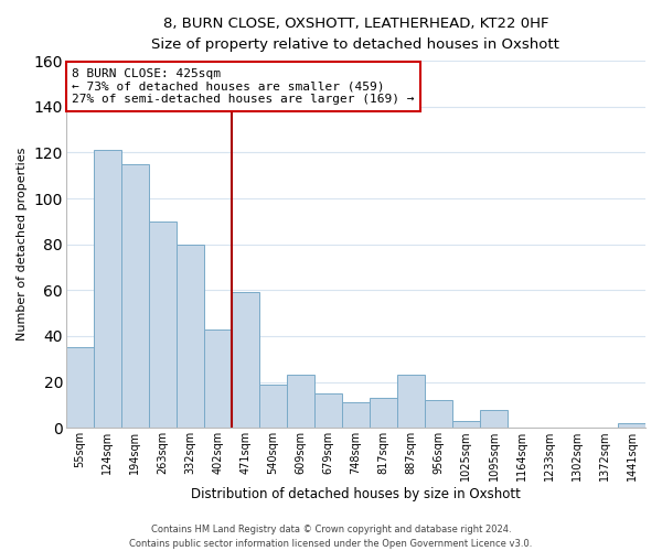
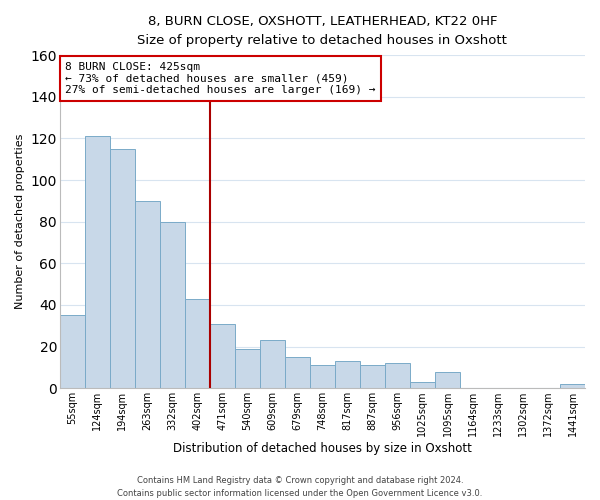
471sqm: 59 -> 31
887sqm: 23 -> 11
